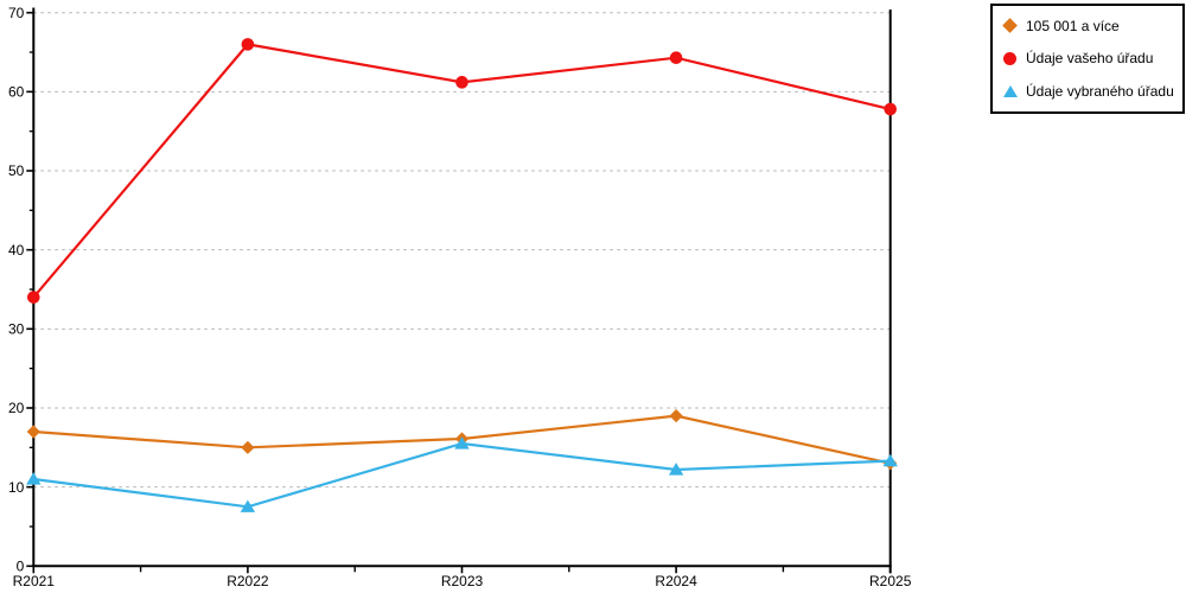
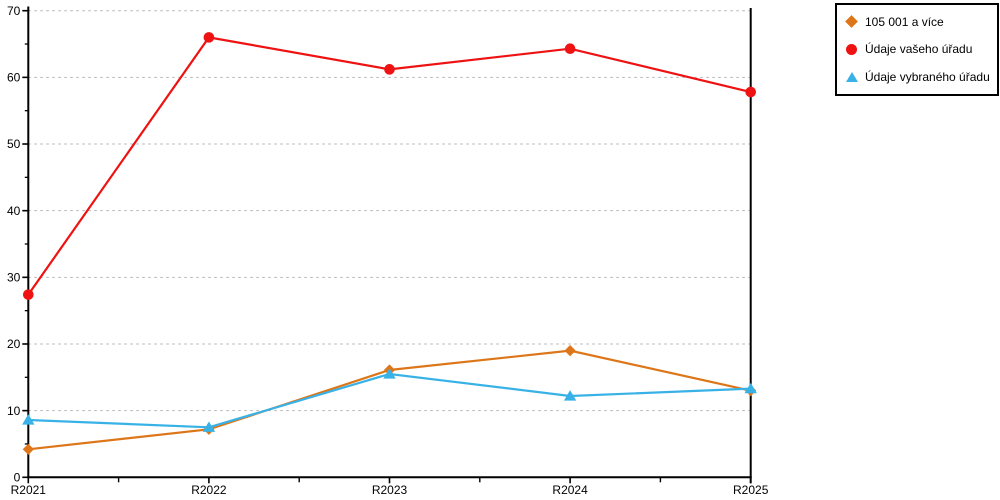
105 001 a více/R2021: 17 -> 4
Údaje vašeho úřadu/R2021: 34 -> 27
Údaje vybraného úřadu/R2021: 11 -> 9
105 001 a více/R2022: 15 -> 7
